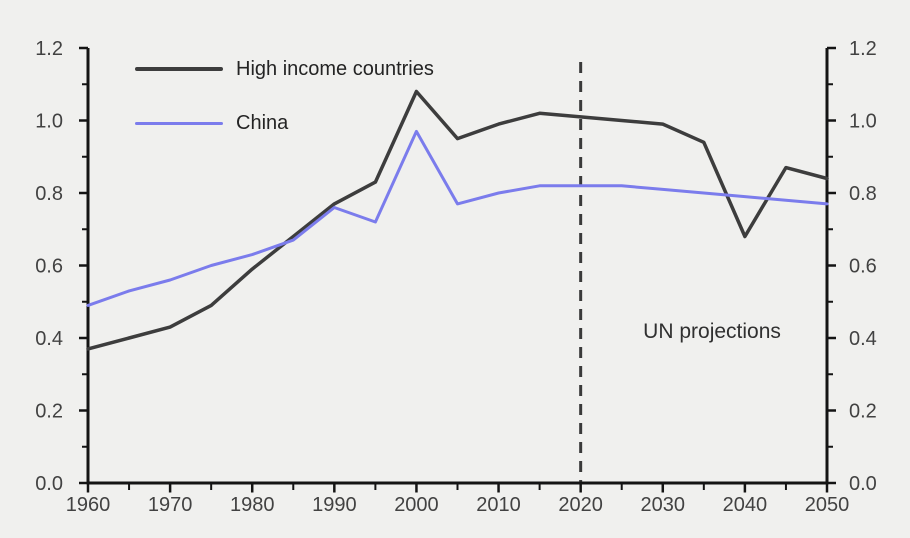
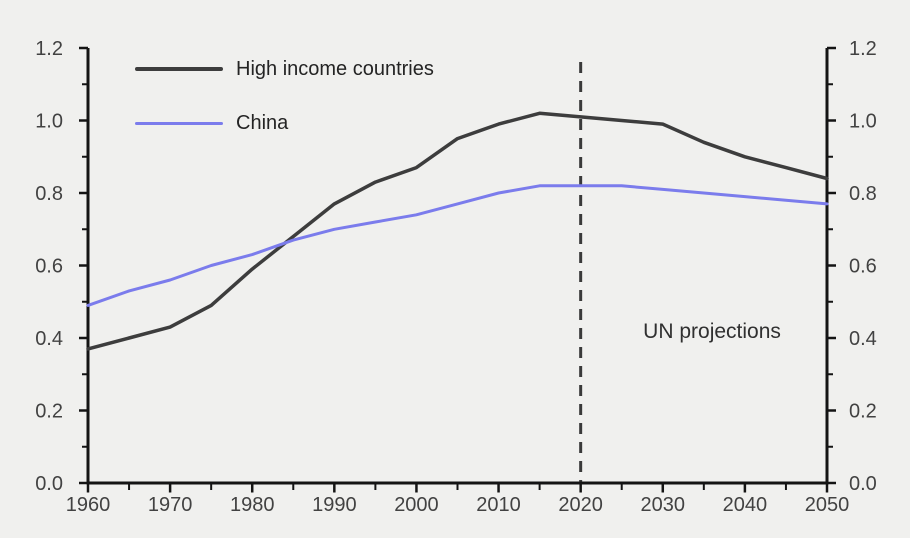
China/1990: 0.76 -> 0.70
High income countries/2000: 1.08 -> 0.87
China/2000: 0.97 -> 0.74
High income countries/2040: 0.68 -> 0.90
